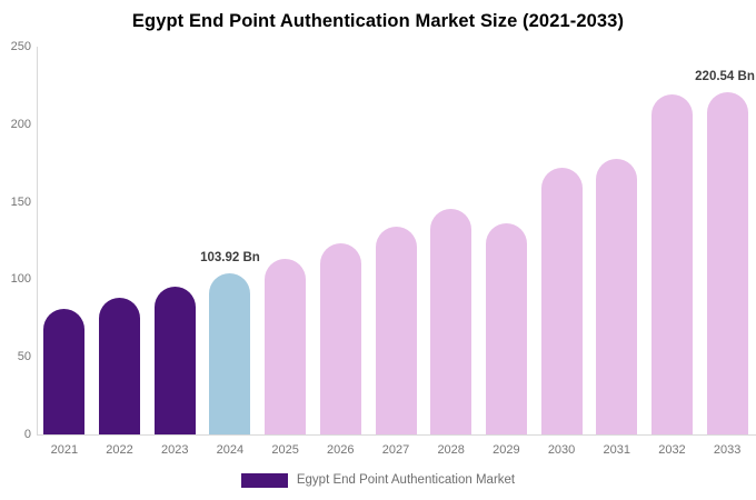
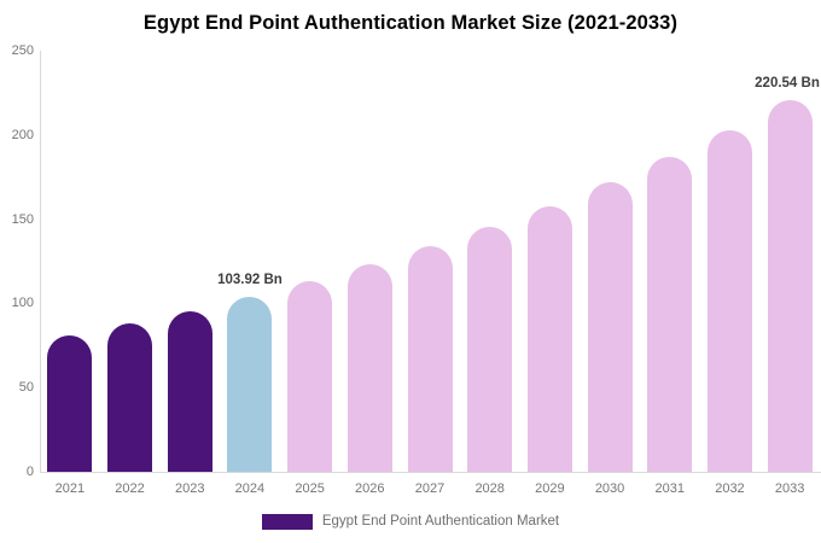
2029: 136 -> 158
2031: 178 -> 187
2032: 219 -> 203
